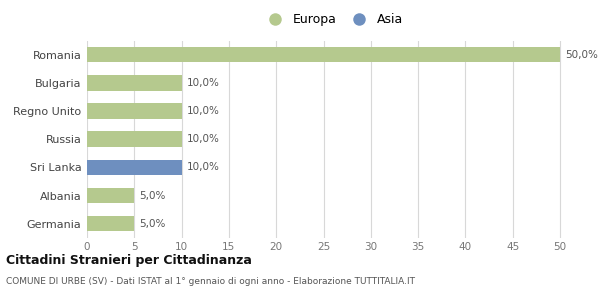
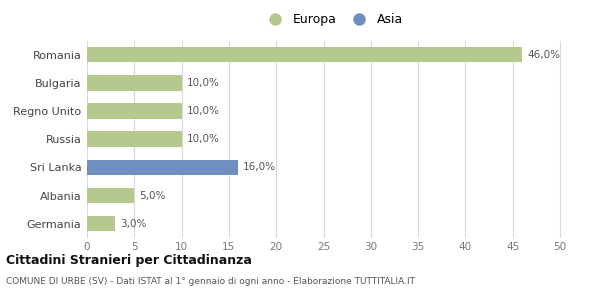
Romania: 50,0% -> 46,0%
Sri Lanka: 10,0% -> 16,0%
Germania: 5,0% -> 3,0%
